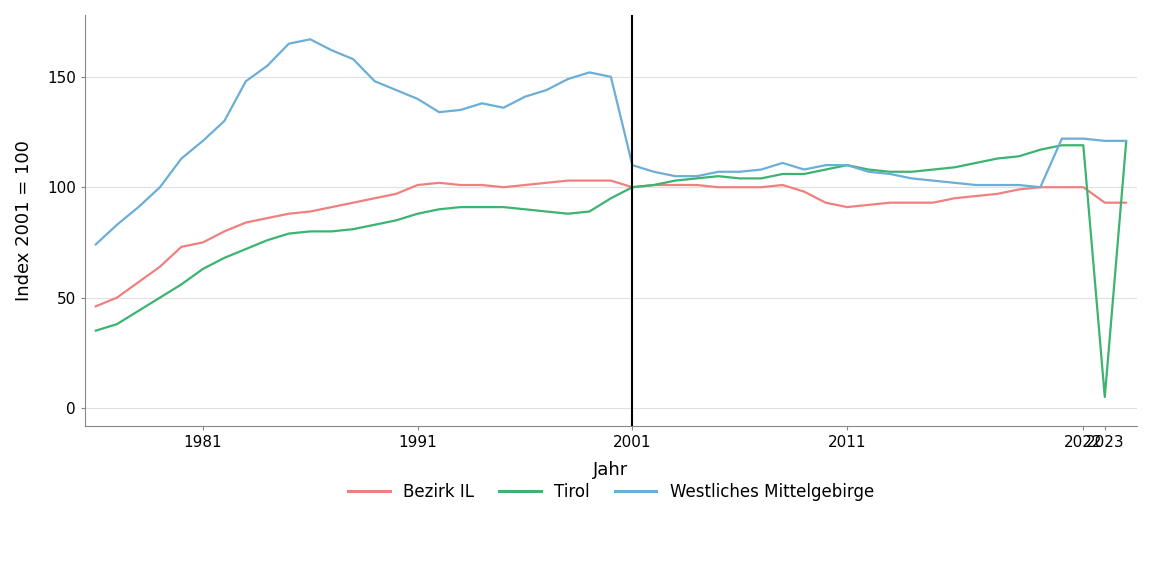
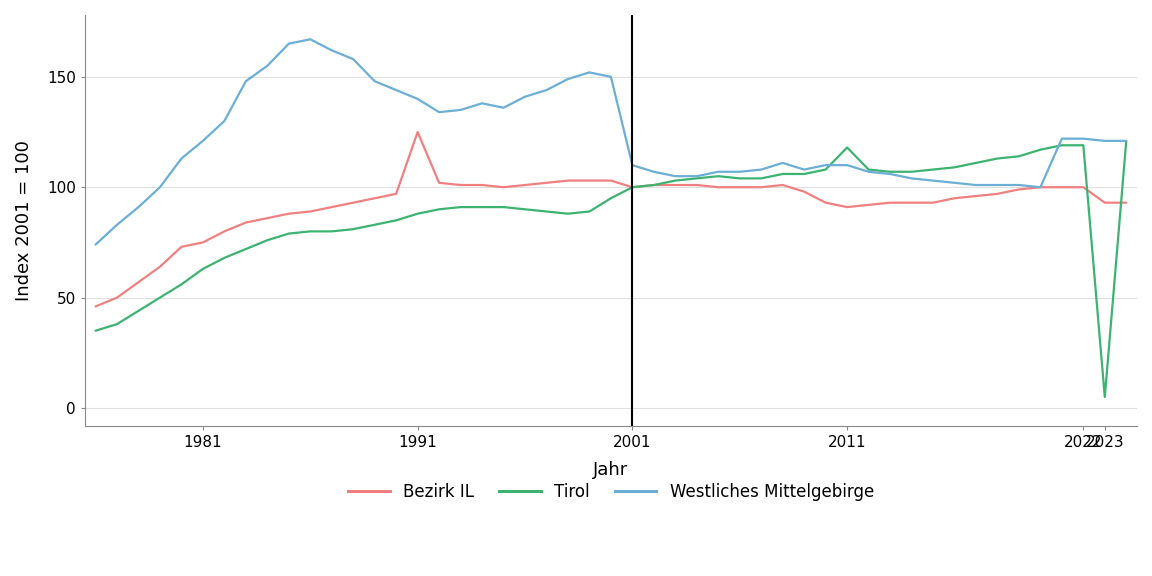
Bezirk IL/1991: 101 -> 125
Tirol/2011: 110 -> 118
